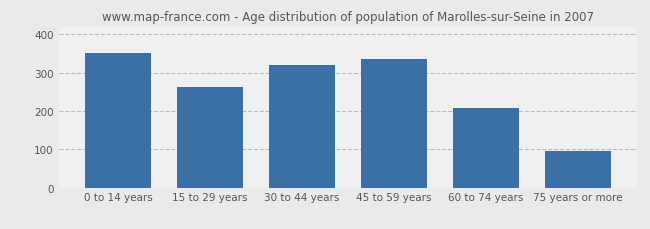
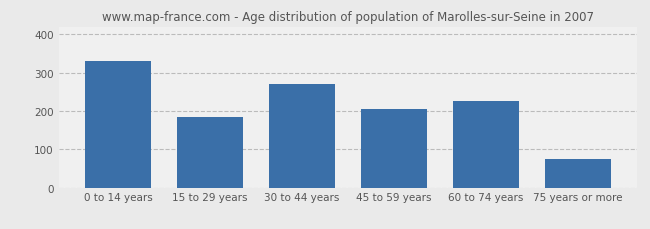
0 to 14 years: 350 -> 330
15 to 29 years: 263 -> 185
30 to 44 years: 320 -> 270
45 to 59 years: 335 -> 205
60 to 74 years: 208 -> 225
75 years or more: 95 -> 75
